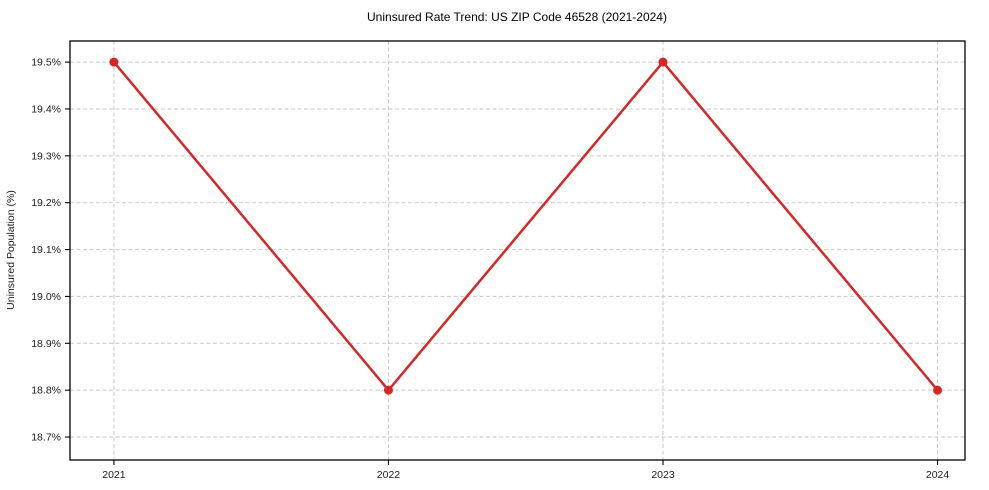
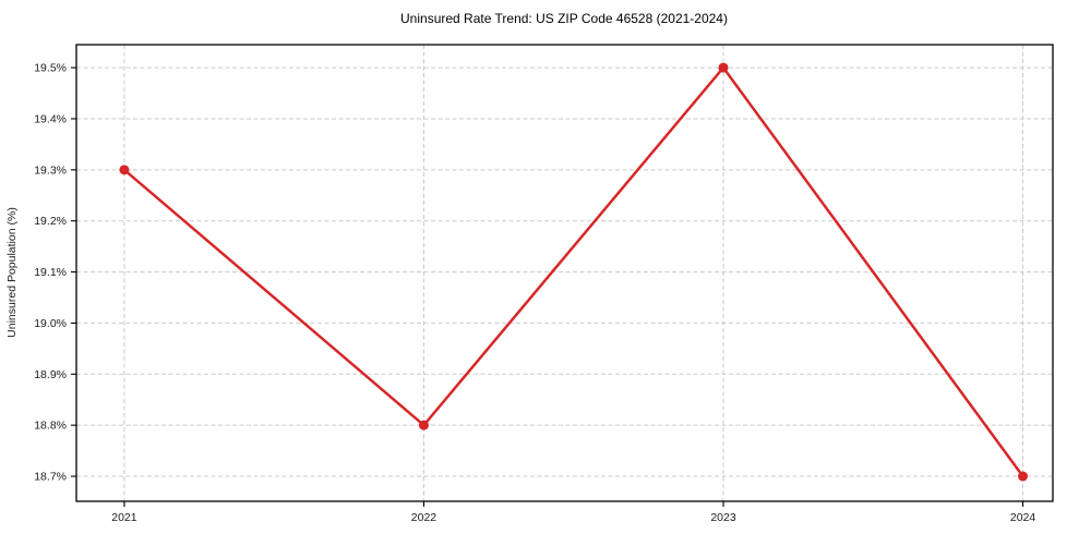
2021: 19.5% -> 19.3%
2024: 18.8% -> 18.7%
